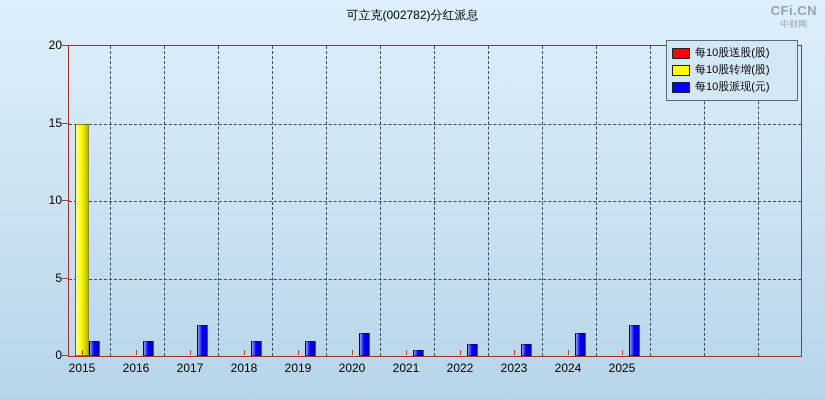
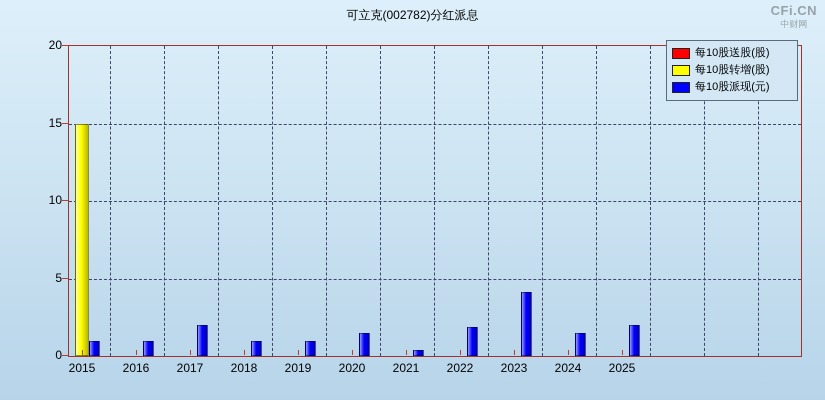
每10股派现(元)/2022: 0.8 -> 1.9
每10股派现(元)/2023: 0.8 -> 4.1
